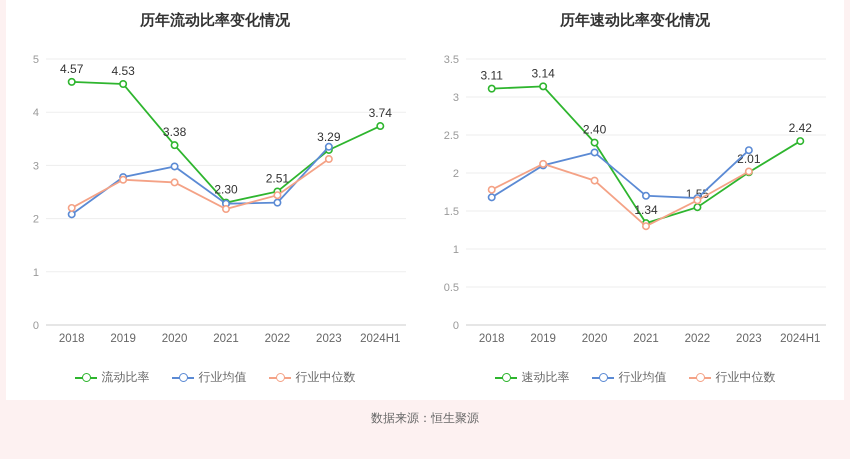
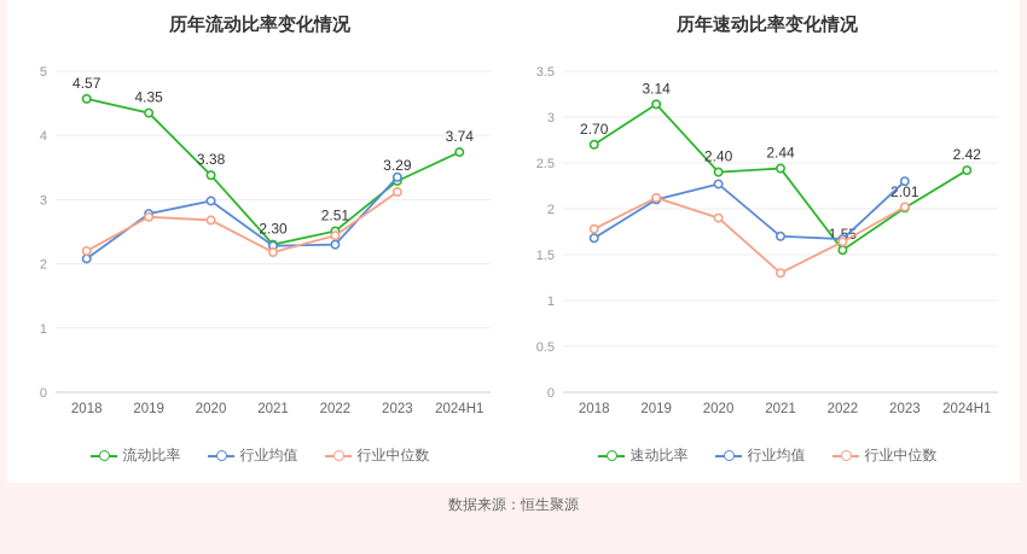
历年流动比率变化情况/流动比率/2019: 4.53 -> 4.35
历年速动比率变化情况/速动比率/2018: 3.11 -> 2.70
历年速动比率变化情况/速动比率/2021: 1.34 -> 2.44
